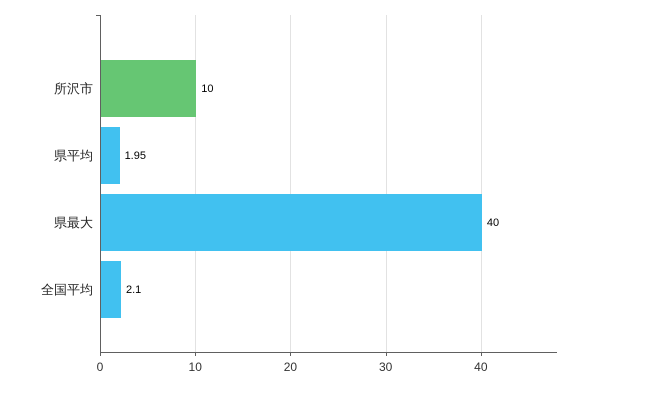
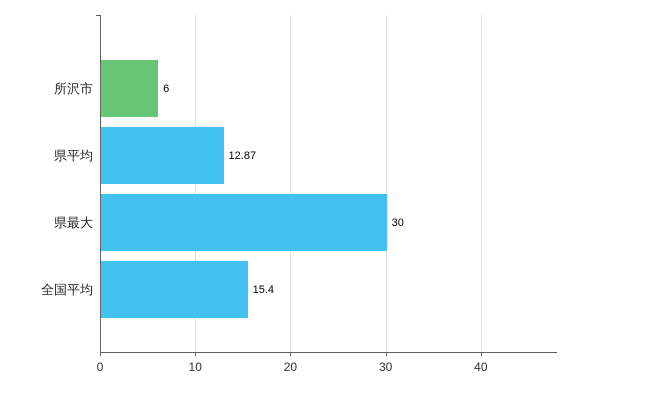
所沢市: 10 -> 6
県平均: 1.95 -> 12.87
県最大: 40 -> 30
全国平均: 2.1 -> 15.4
